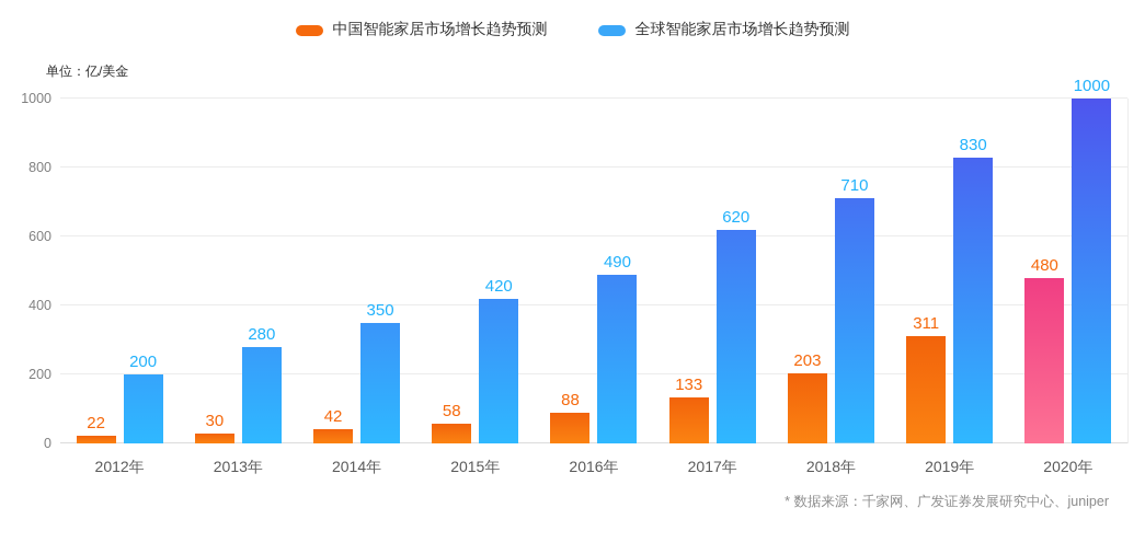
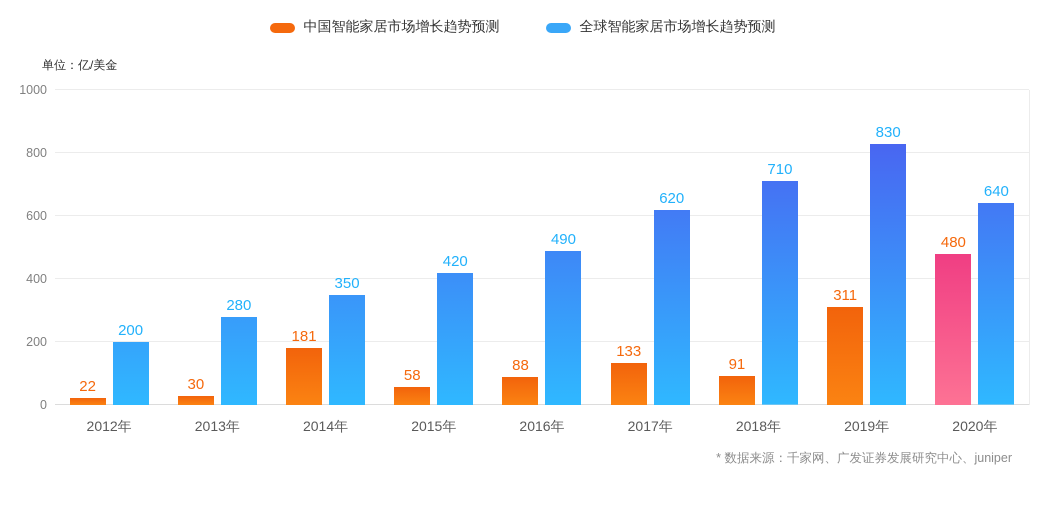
中国智能家居市场增长趋势预测/2014年: 42 -> 181
中国智能家居市场增长趋势预测/2018年: 203 -> 91
全球智能家居市场增长趋势预测/2020年: 1000 -> 640
